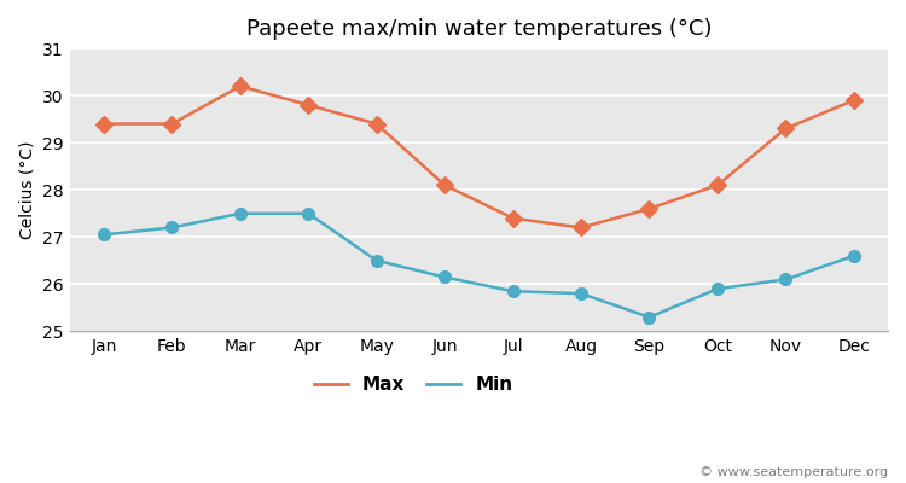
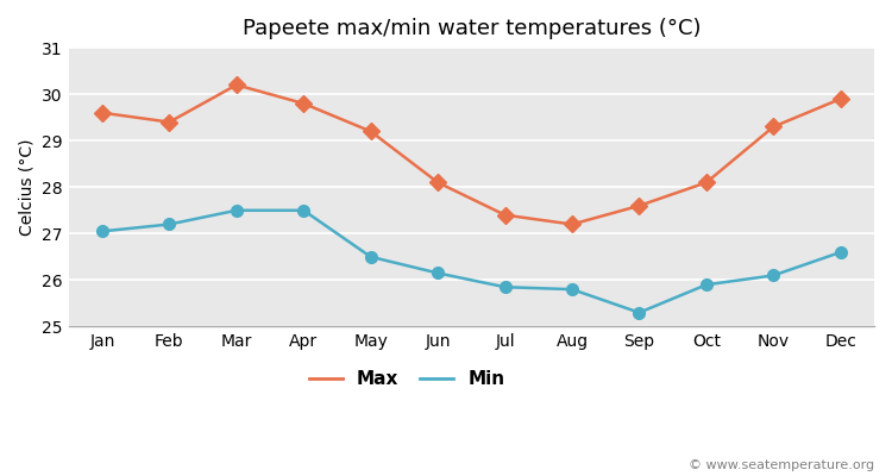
Max/Jan: 29.4 -> 29.6
Max/May: 29.4 -> 29.2
